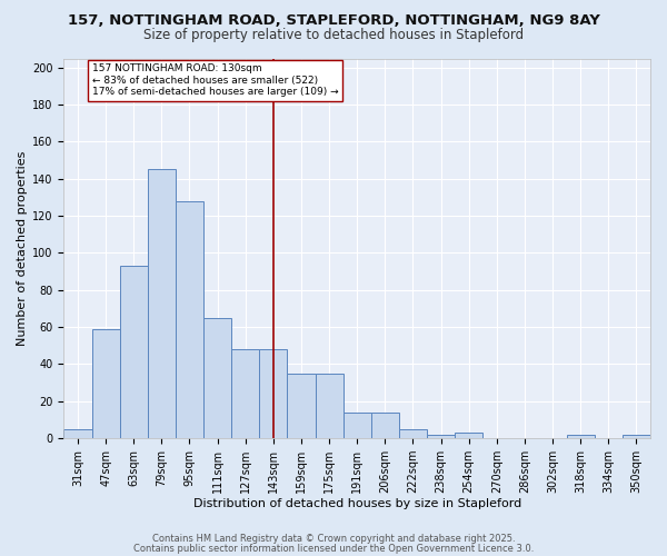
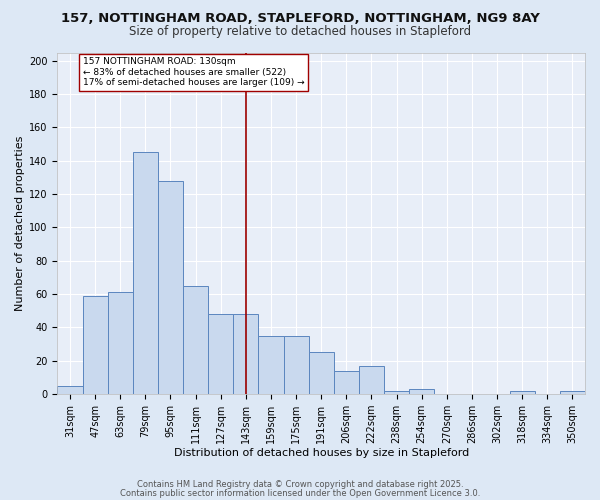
63sqm: 93 -> 61
191sqm: 14 -> 25
222sqm: 5 -> 17
